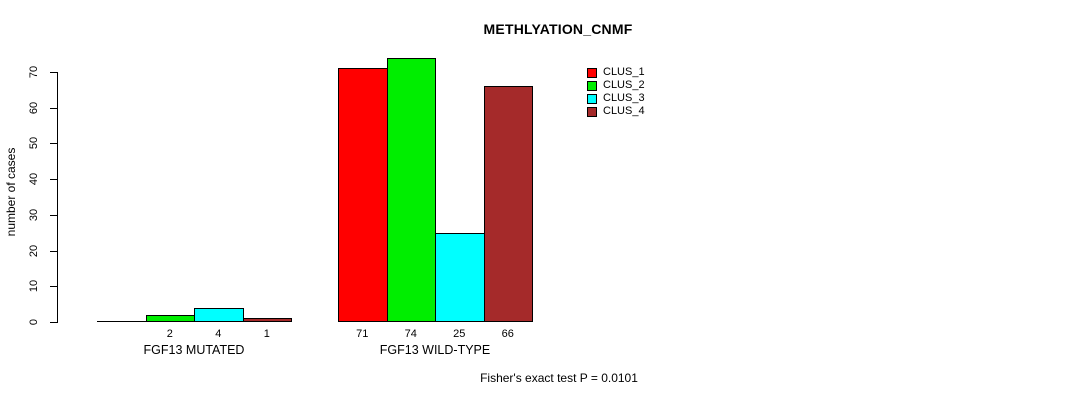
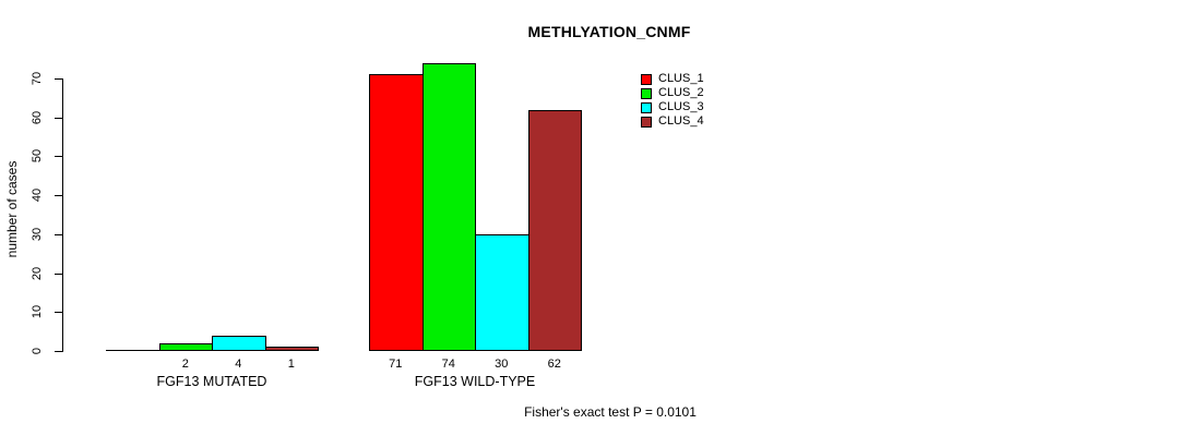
CLUS_3/FGF13 WILD-TYPE: 25 -> 30
CLUS_4/FGF13 WILD-TYPE: 66 -> 62
